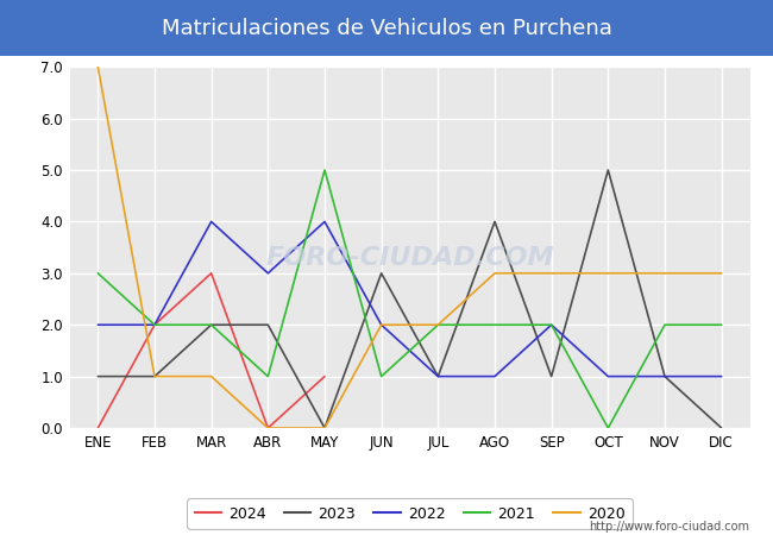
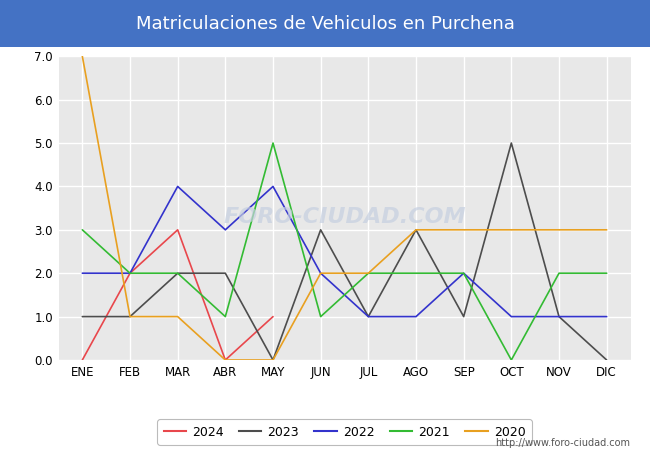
2023/AGO: 4 -> 3
